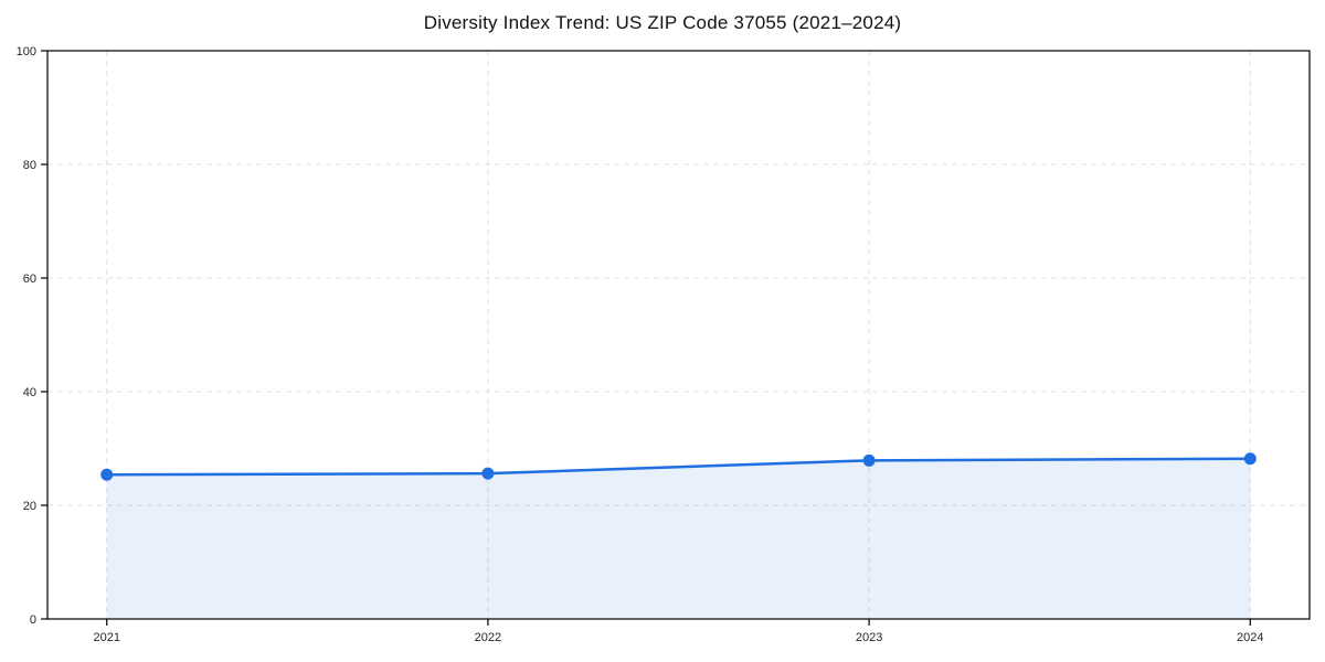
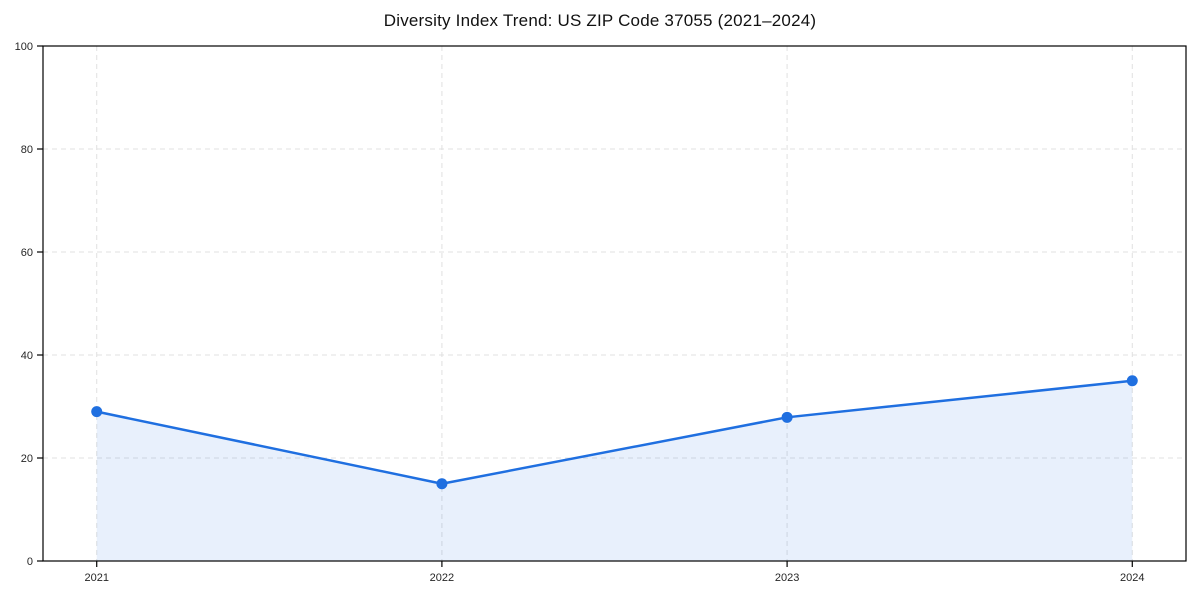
2021: 25 -> 29
2022: 26 -> 15
2024: 28 -> 35
